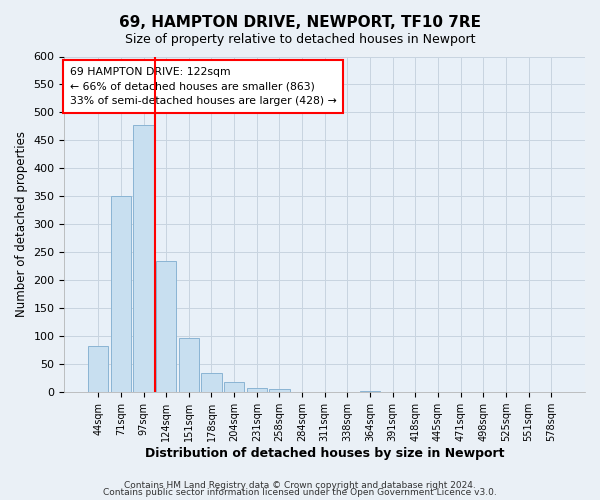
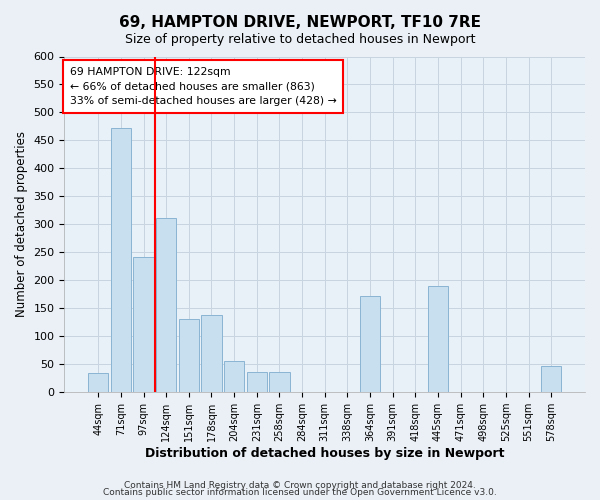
44sqm: 83 -> 34
71sqm: 350 -> 472
97sqm: 478 -> 242
124sqm: 235 -> 312
151sqm: 97 -> 130
178sqm: 35 -> 138
204sqm: 18 -> 56
231sqm: 8 -> 36
258sqm: 5 -> 36
364sqm: 2 -> 172
445sqm: 1 -> 190
578sqm: 1 -> 46
